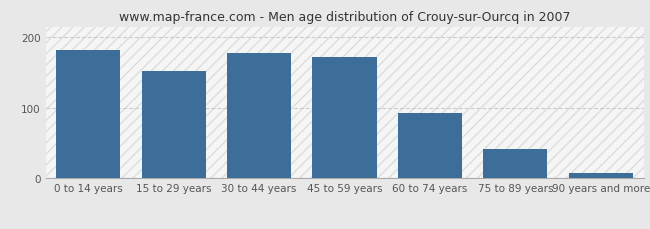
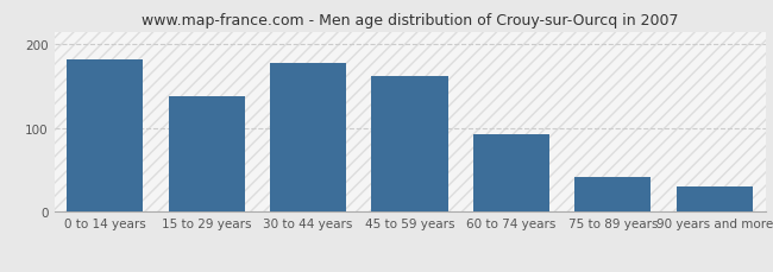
15 to 29 years: 152 -> 138
45 to 59 years: 172 -> 162
90 years and more: 7 -> 30
